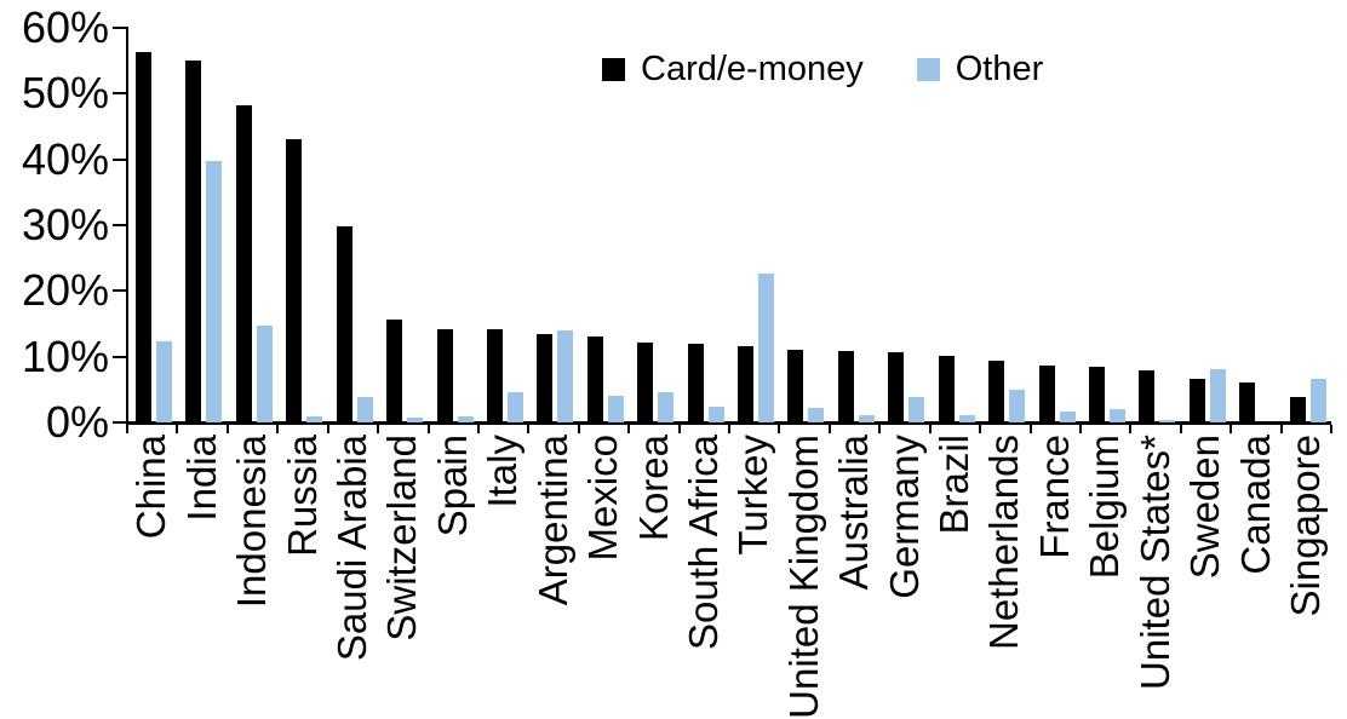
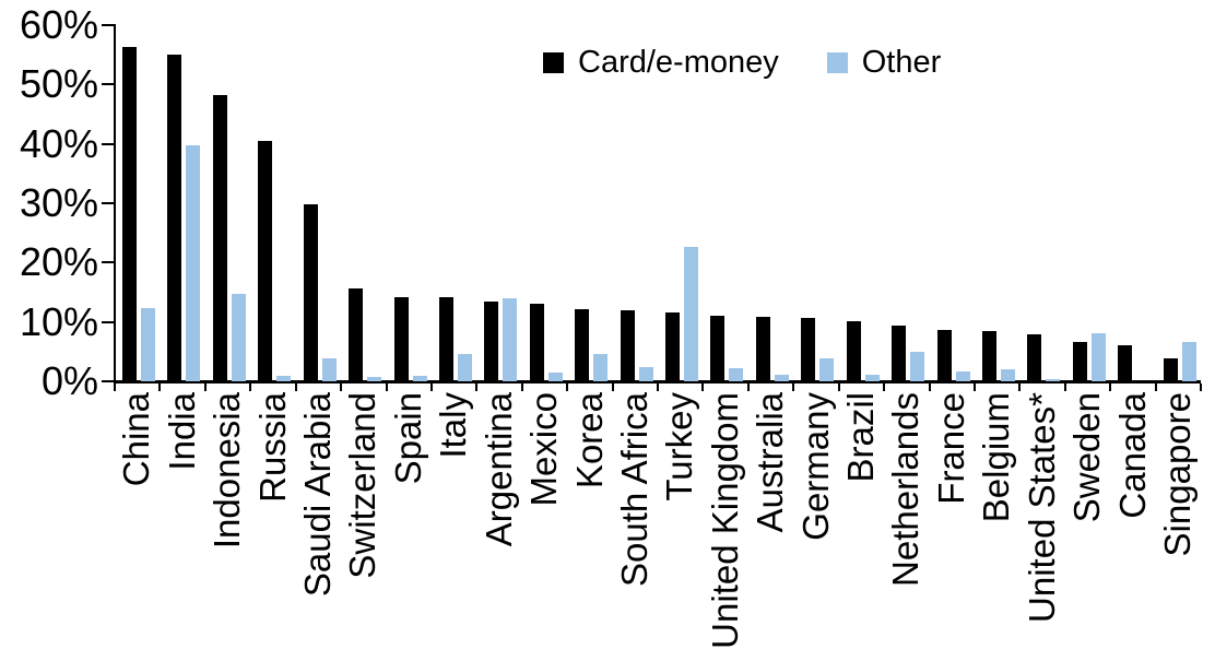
Card/e-money/Russia: 43% -> 40%
Other/Mexico: 4% -> 1%
